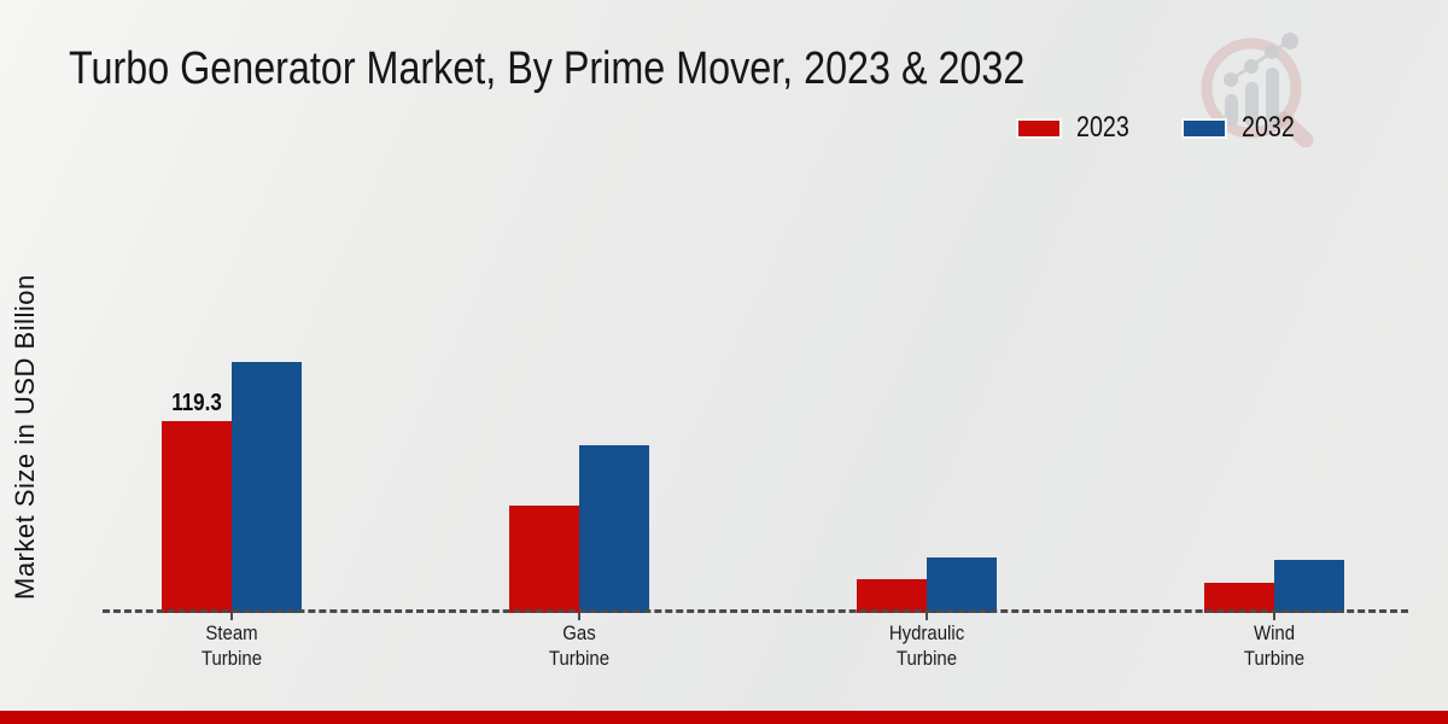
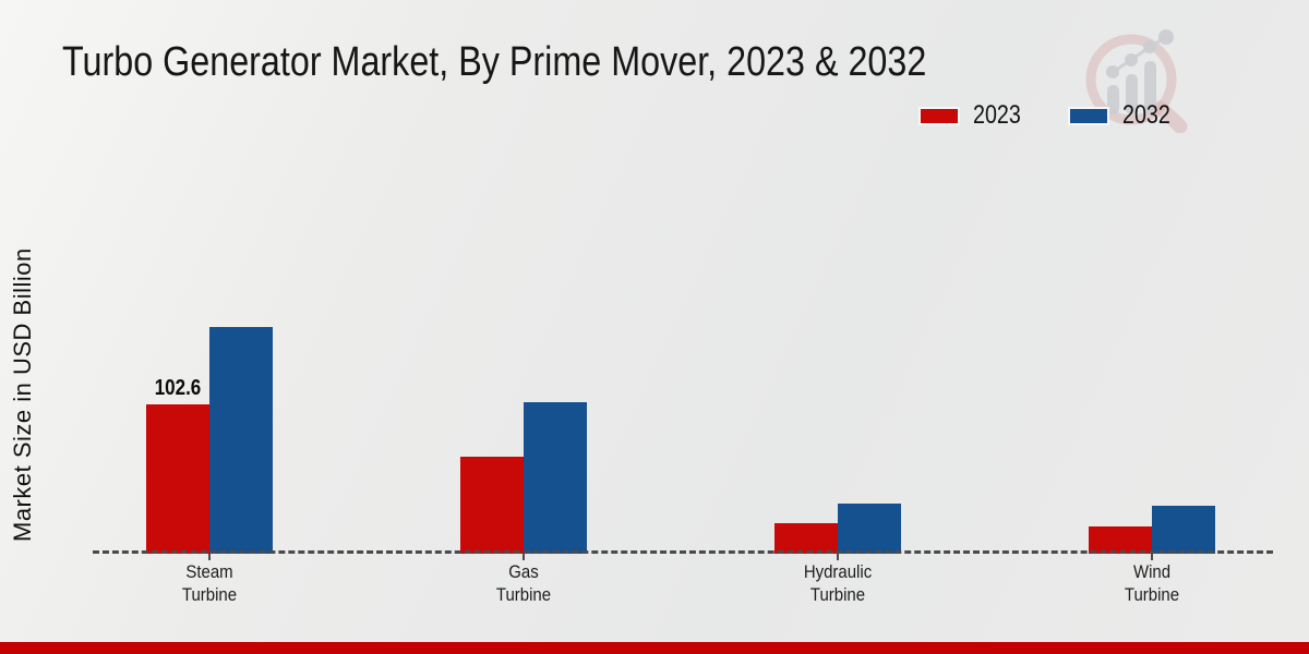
2023/Steam Turbine: 119.3 -> 102.6
